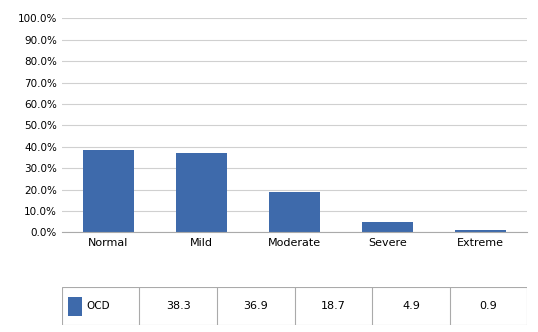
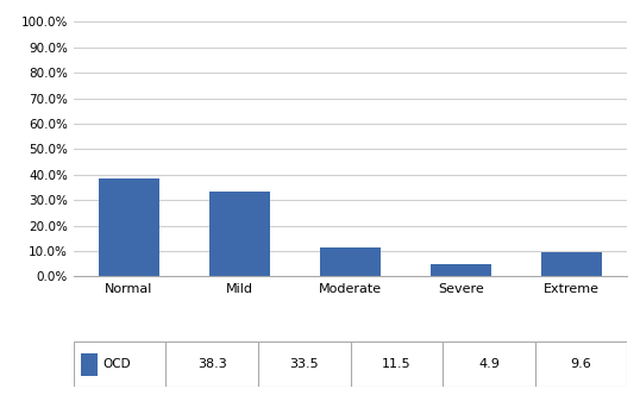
Mild: 36.9 -> 33.5
Moderate: 18.7 -> 11.5
Extreme: 0.9 -> 9.6
